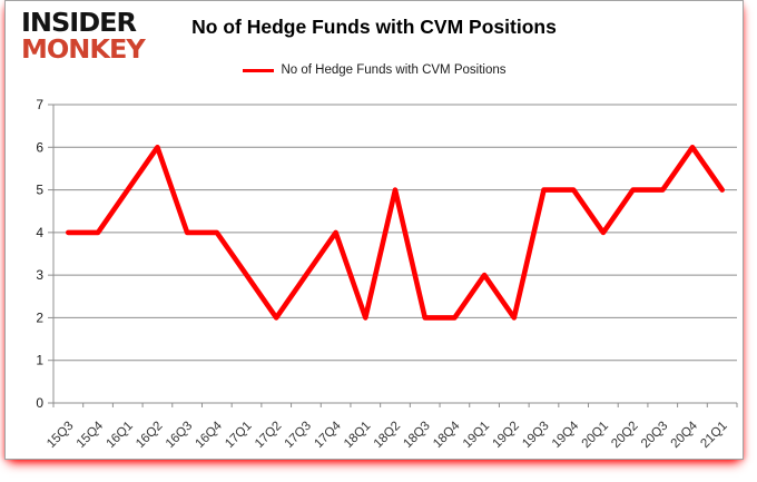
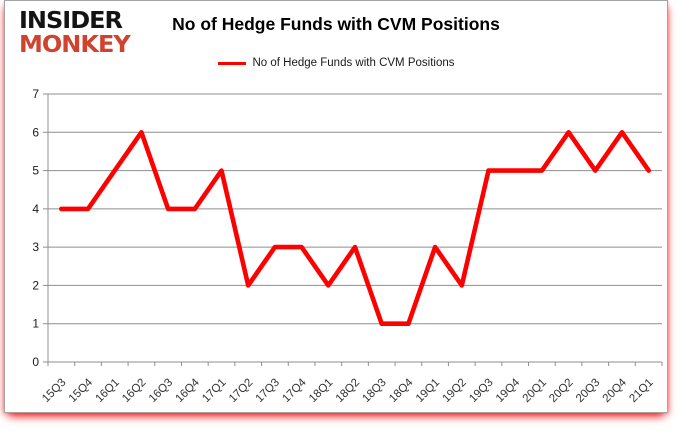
17Q1: 3 -> 5
17Q4: 4 -> 3
18Q2: 5 -> 3
18Q3: 2 -> 1
18Q4: 2 -> 1
20Q1: 4 -> 5
20Q2: 5 -> 6
